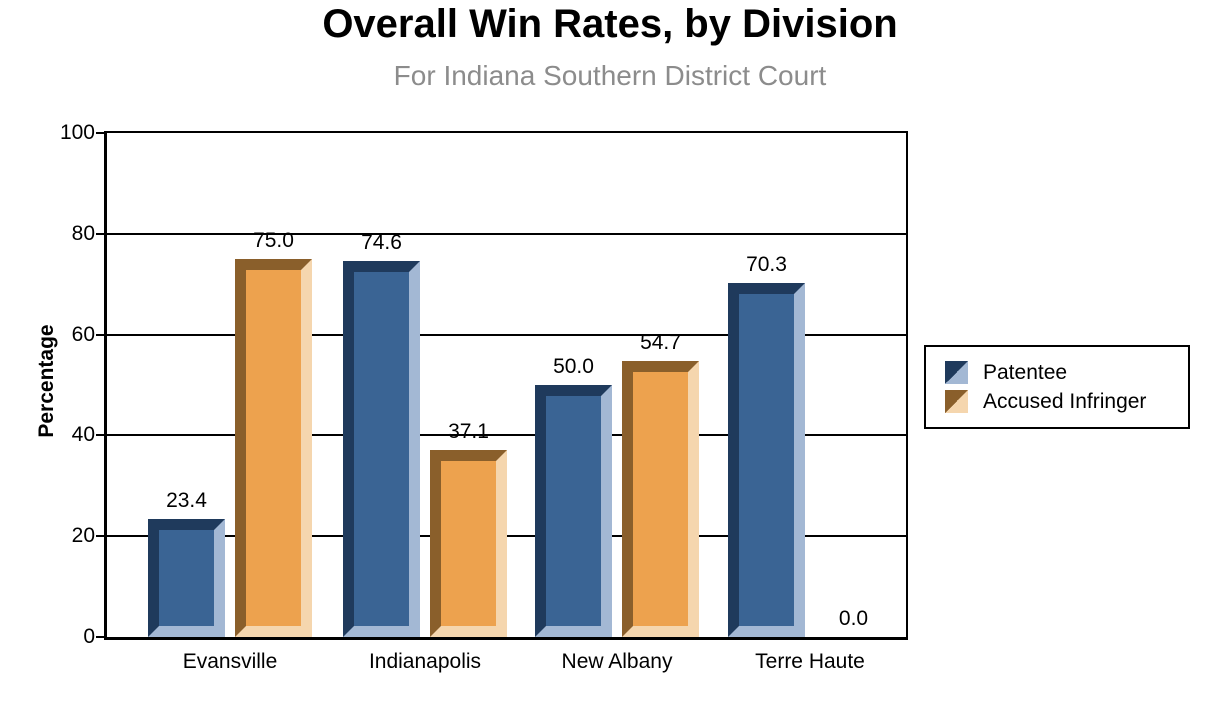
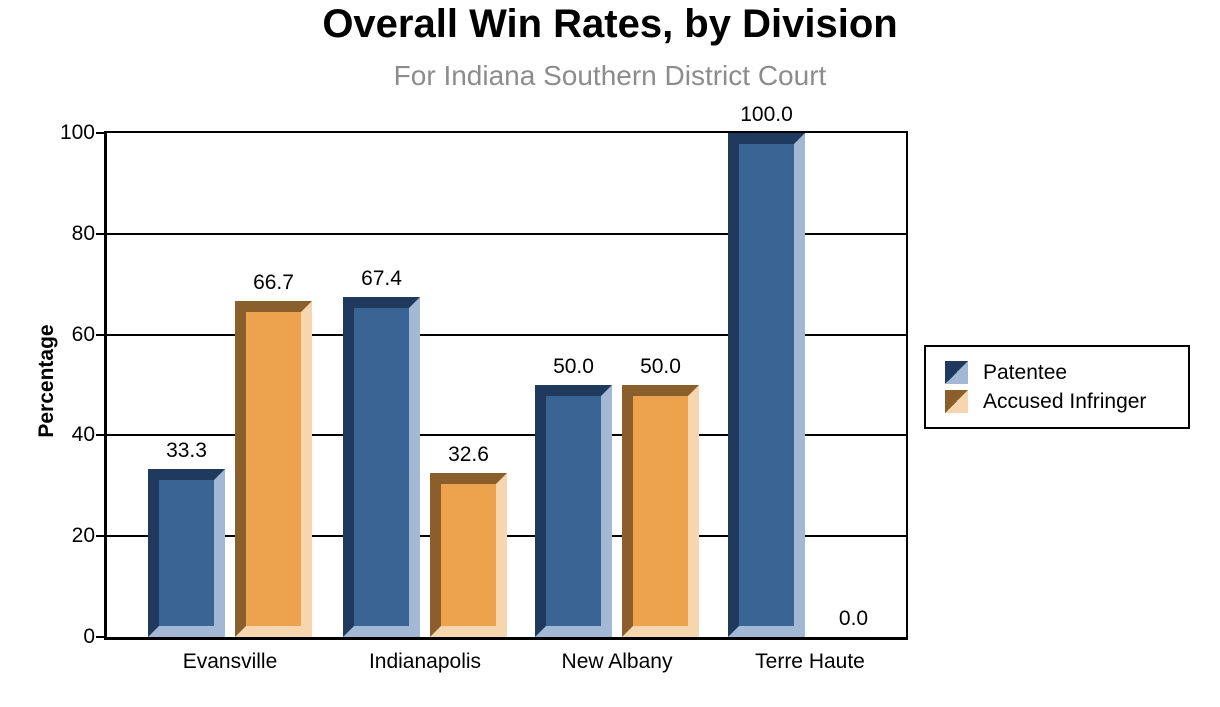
Patentee/Evansville: 23.4 -> 33.3
Accused Infringer/Evansville: 75.0 -> 66.7
Patentee/Indianapolis: 74.6 -> 67.4
Accused Infringer/Indianapolis: 37.1 -> 32.6
Accused Infringer/New Albany: 54.7 -> 50.0
Patentee/Terre Haute: 70.3 -> 100.0
